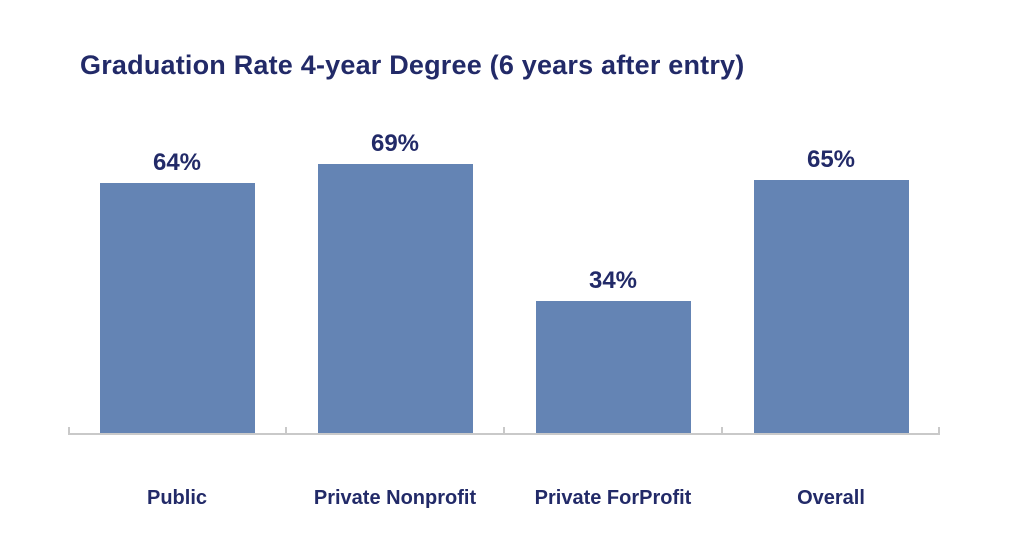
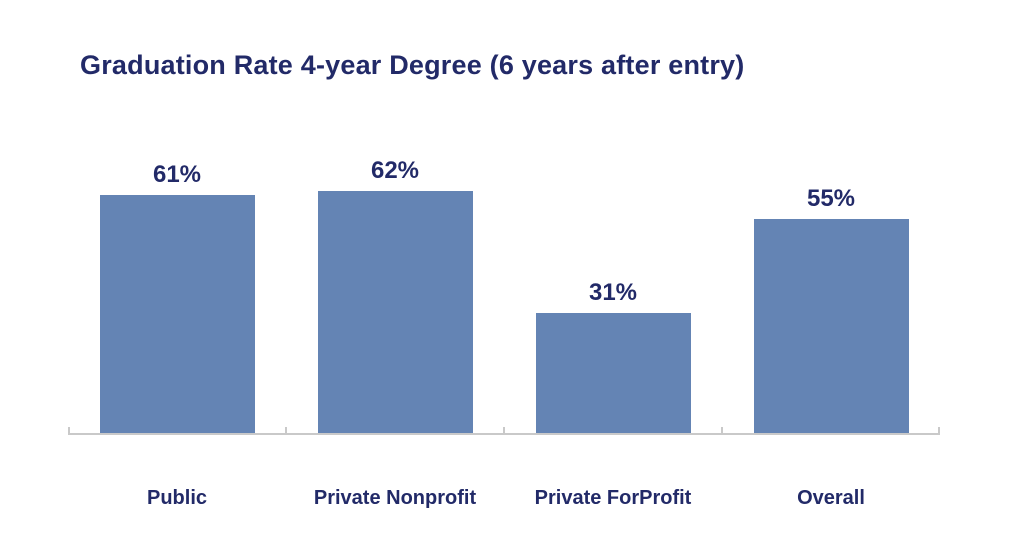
Public: 64% -> 61%
Private Nonprofit: 69% -> 62%
Private ForProfit: 34% -> 31%
Overall: 65% -> 55%
